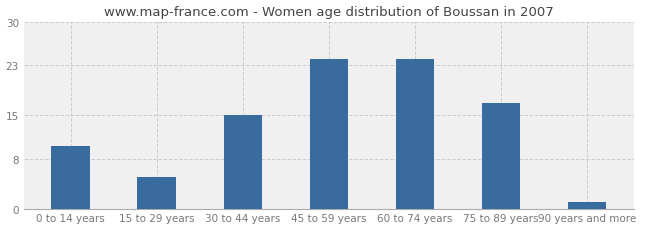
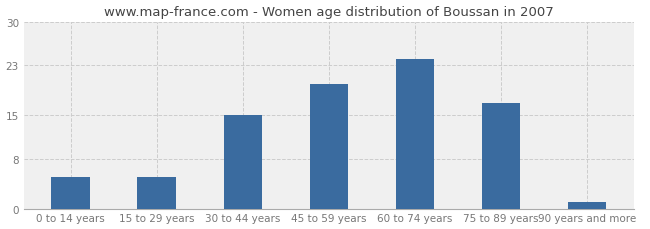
0 to 14 years: 10 -> 5
45 to 59 years: 24 -> 20
